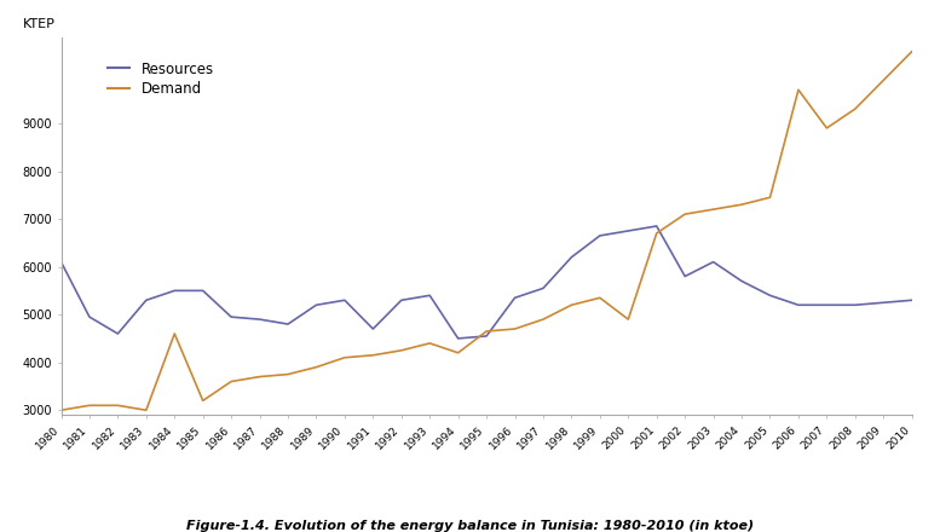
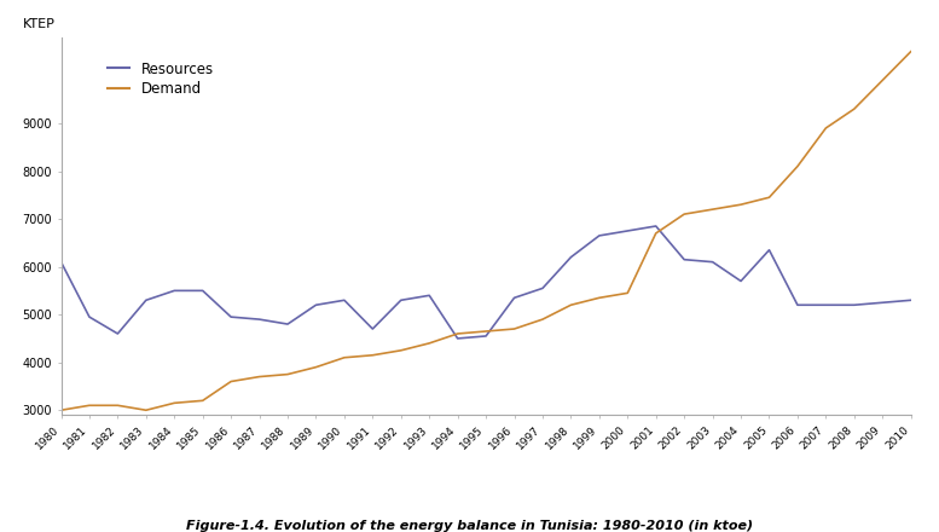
Demand/1984: 4600 -> 3150
Demand/1994: 4200 -> 4600
Demand/2000: 4900 -> 5450
Resources/2002: 5800 -> 6150
Resources/2005: 5400 -> 6350
Demand/2006: 9700 -> 8100
